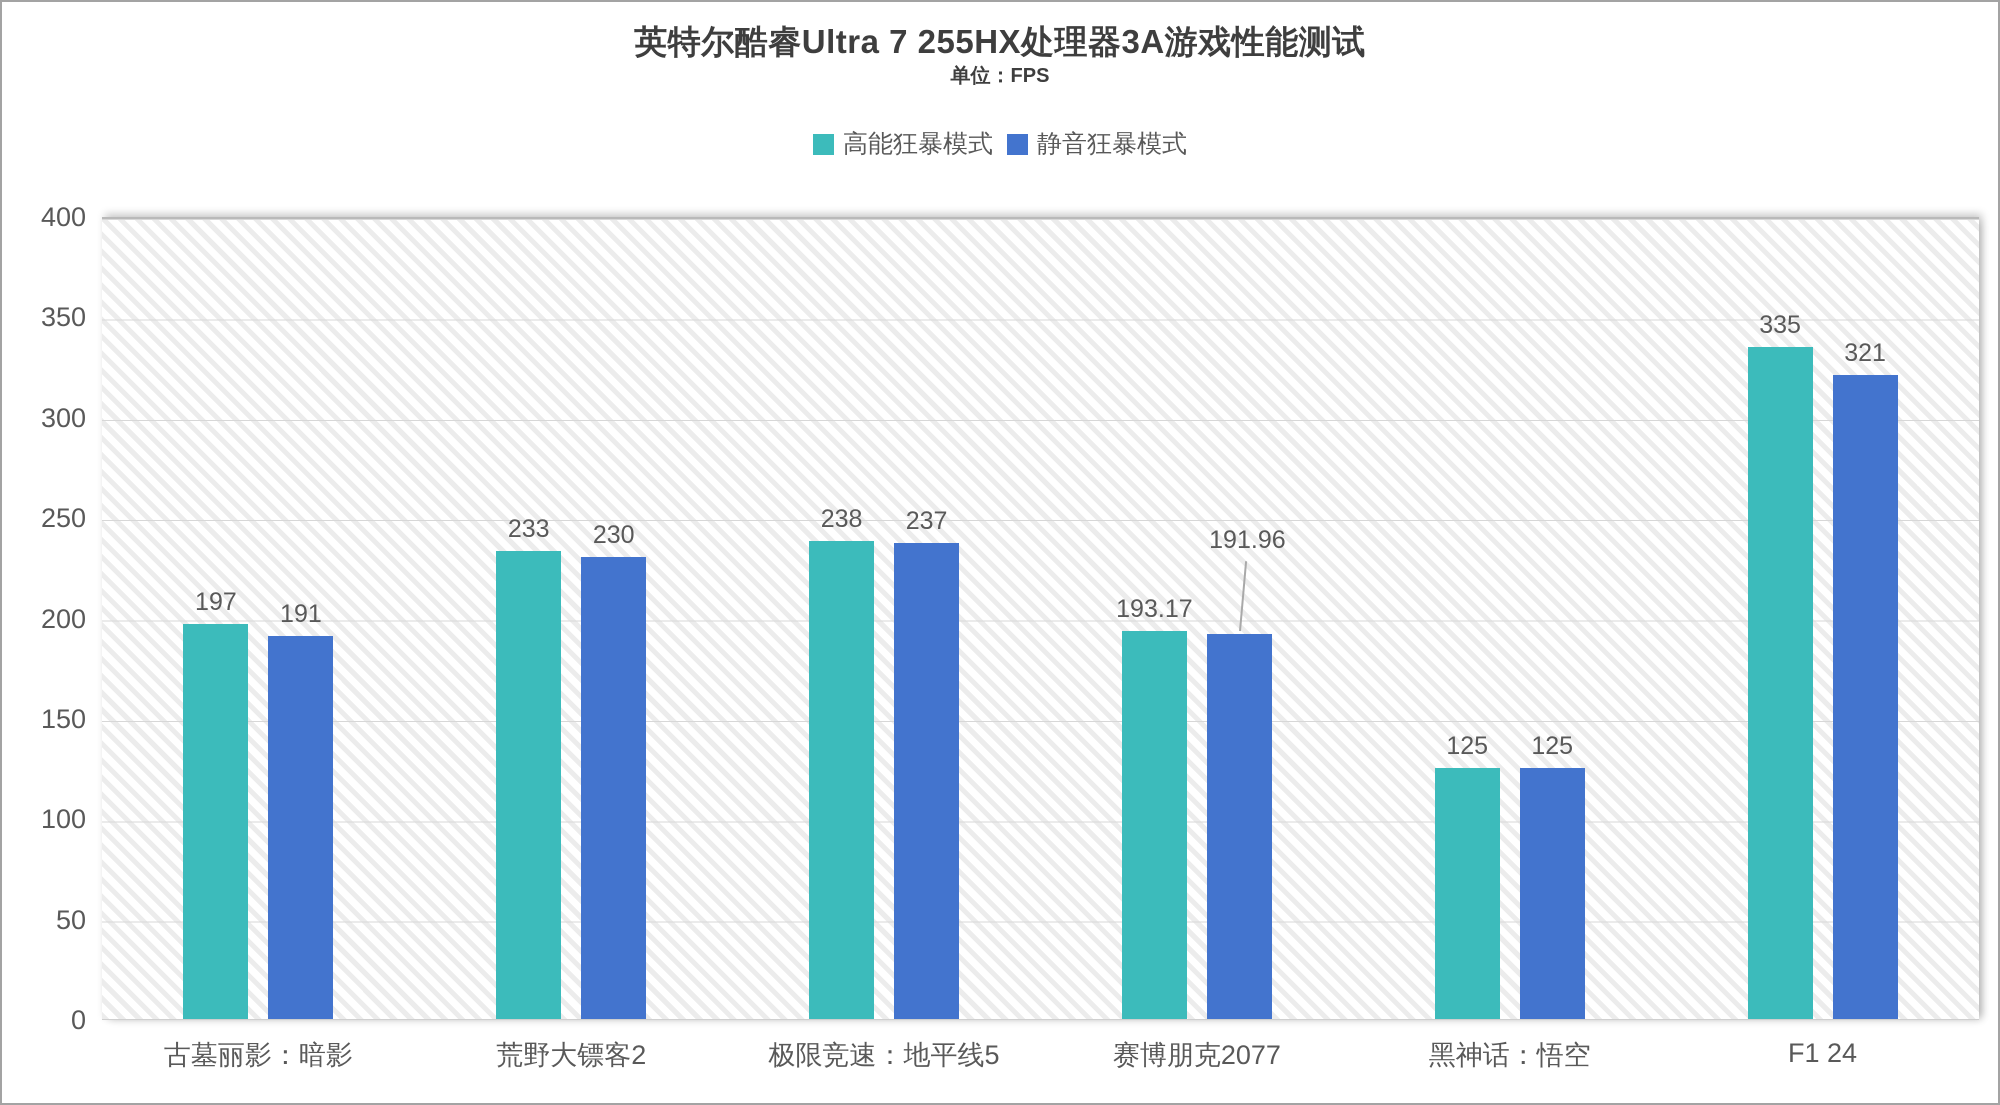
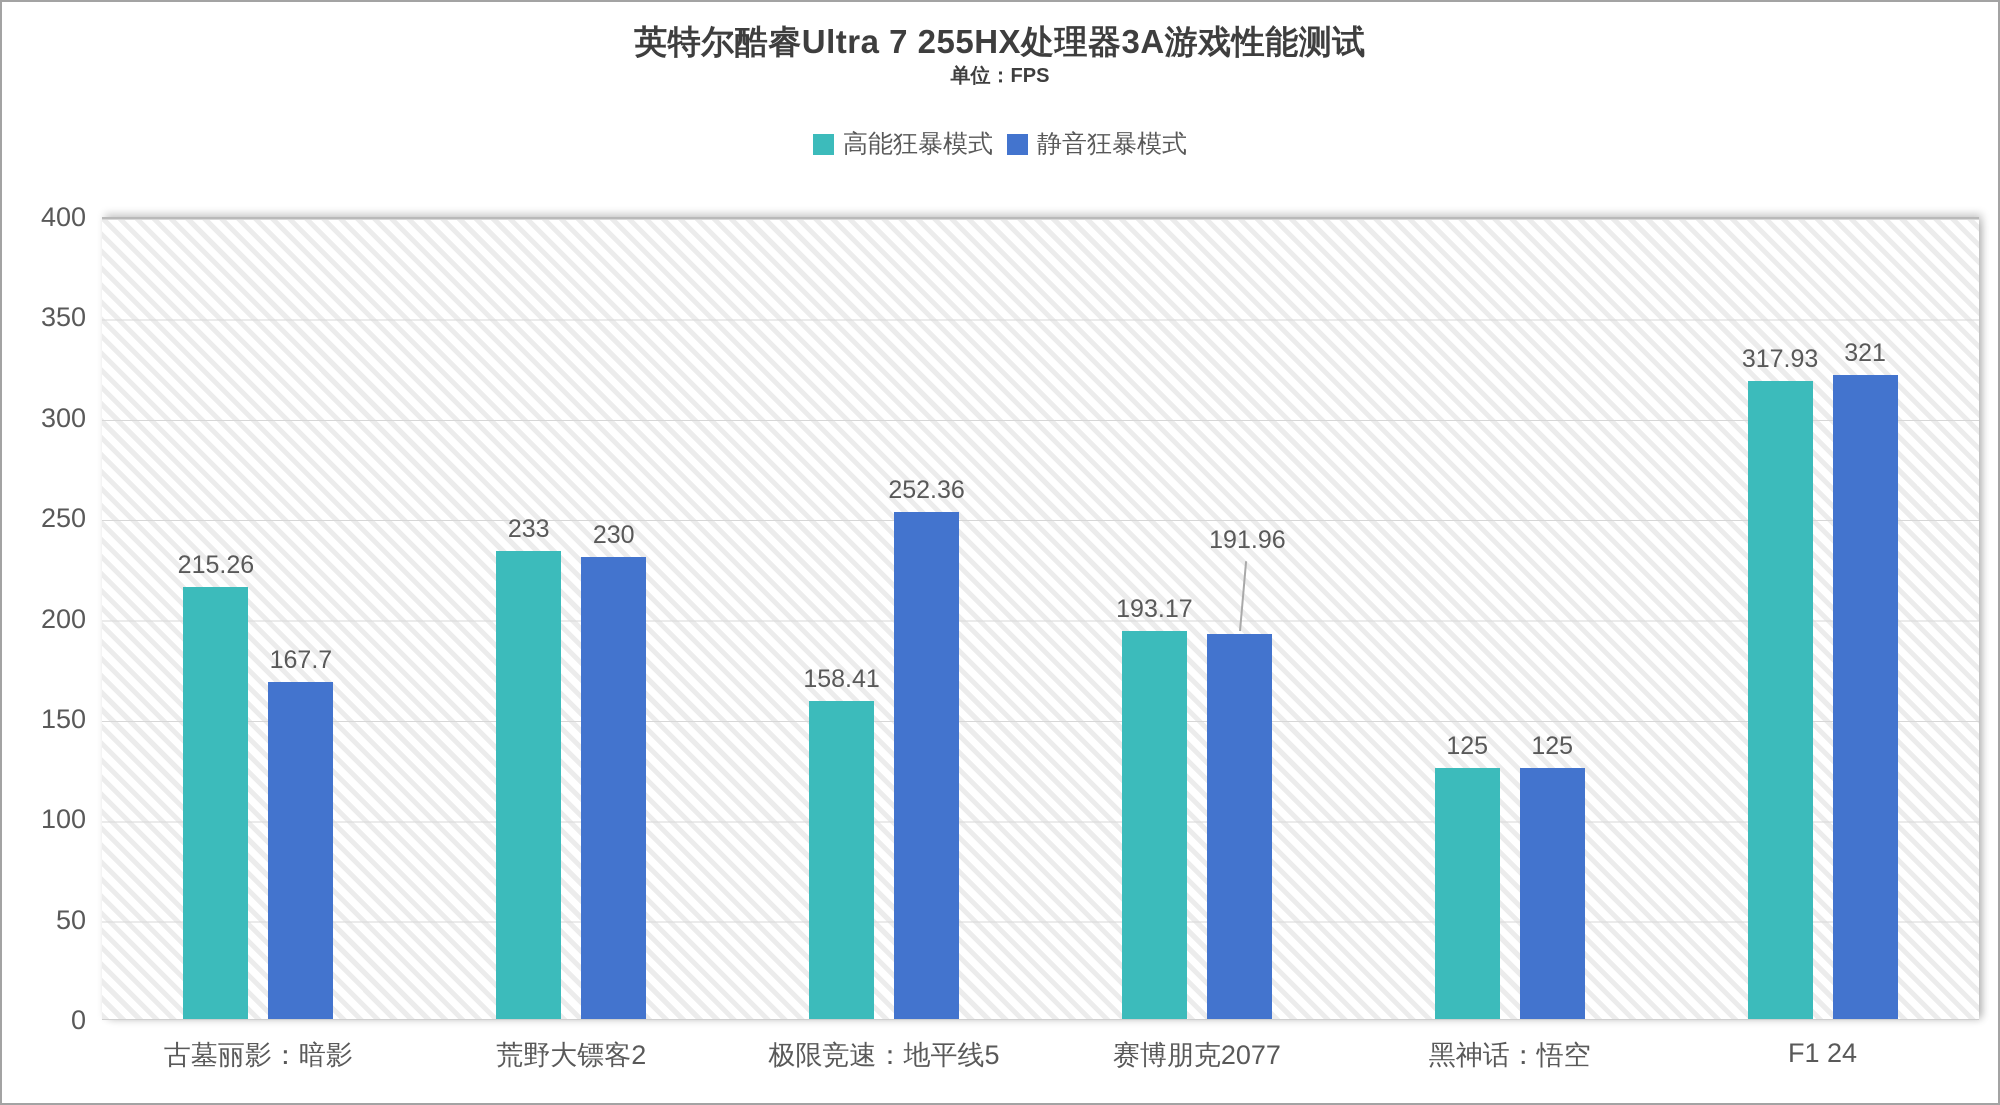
高能狂暴模式/古墓丽影：暗影: 197 -> 215.26
静音狂暴模式/古墓丽影：暗影: 191 -> 167.7
高能狂暴模式/极限竞速：地平线5: 238 -> 158.41
静音狂暴模式/极限竞速：地平线5: 237 -> 252.36
高能狂暴模式/F1 24: 335 -> 317.93
